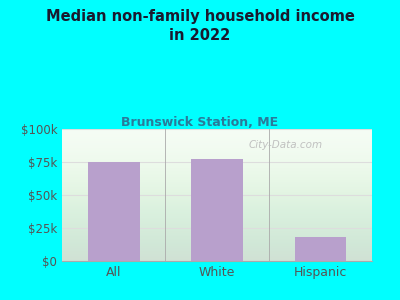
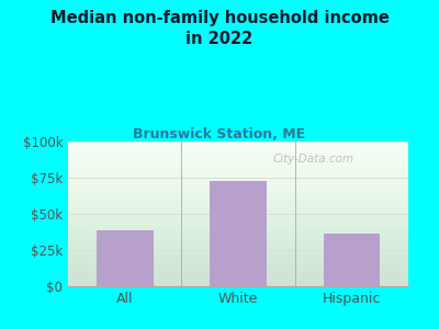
All: $75k -> $39k
White: $77k -> $73k
Hispanic: $18k -> $36k
